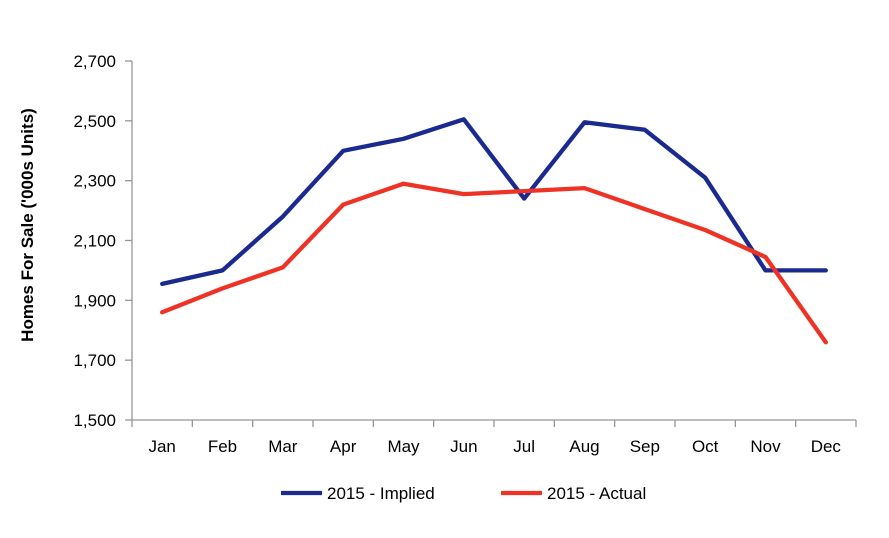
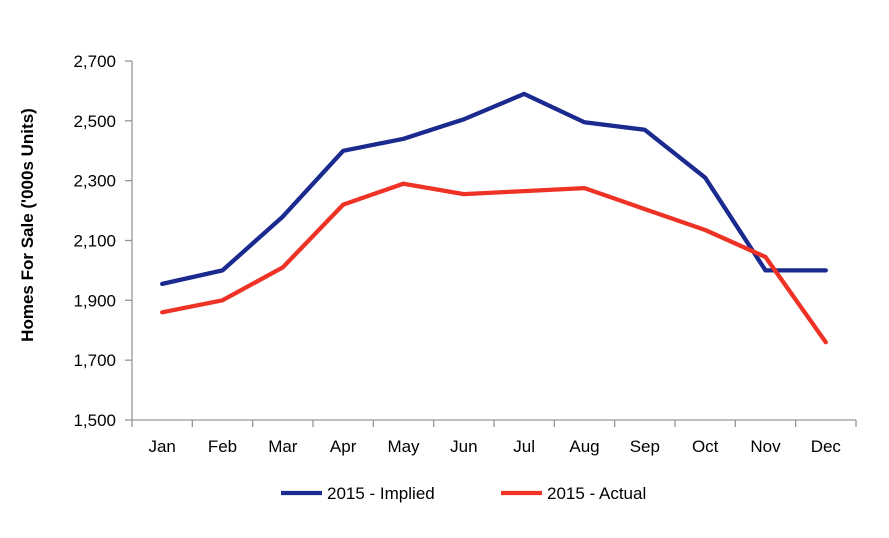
2015 - Actual/Feb: 1940 -> 1900
2015 - Implied/Jul: 2240 -> 2590
